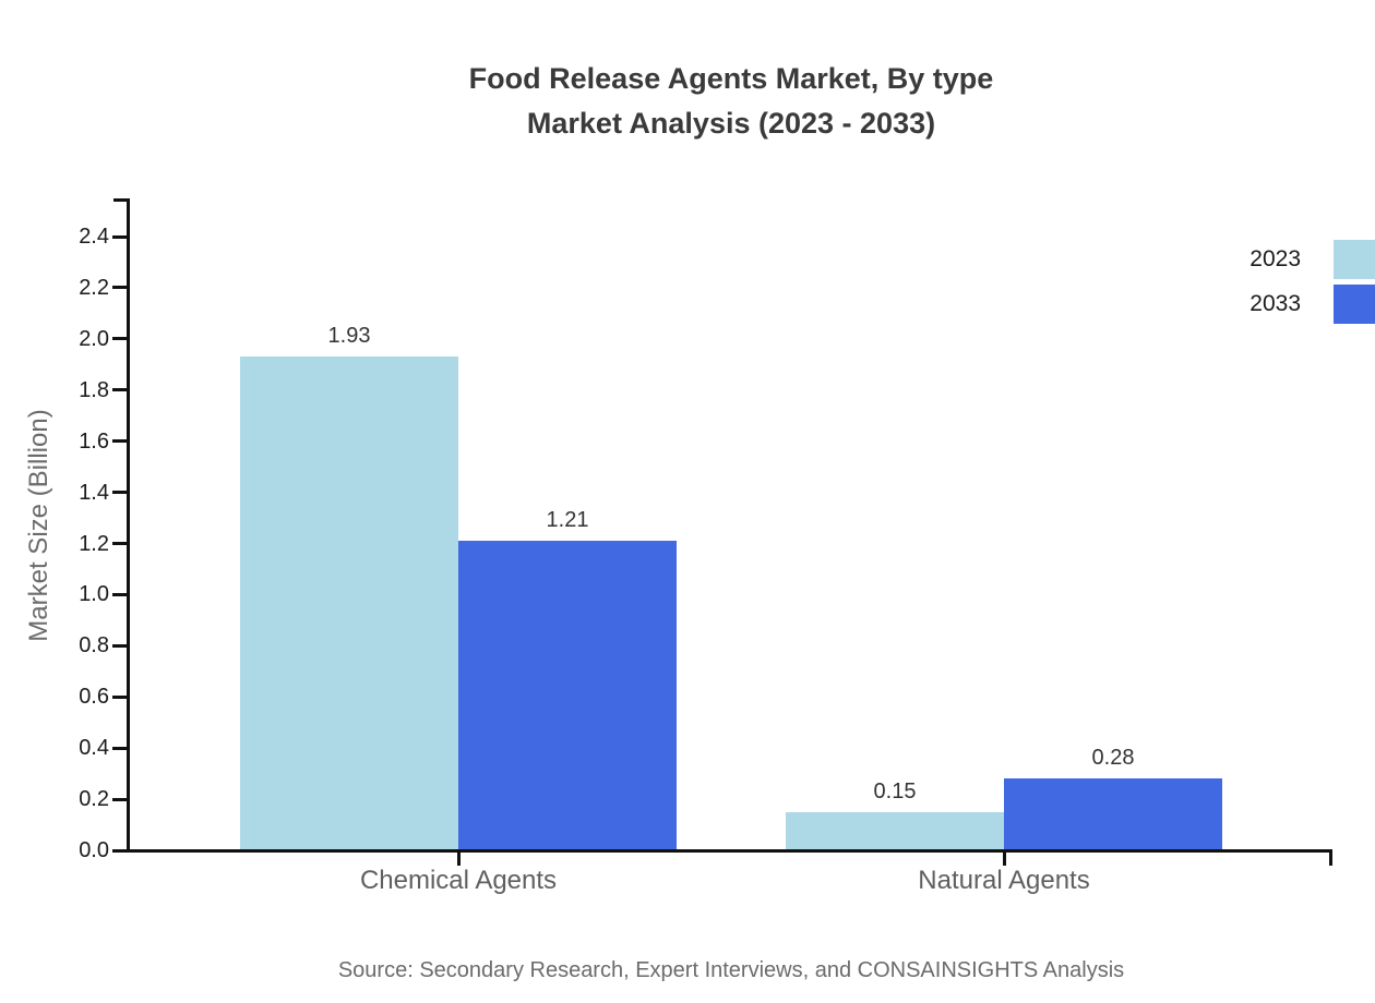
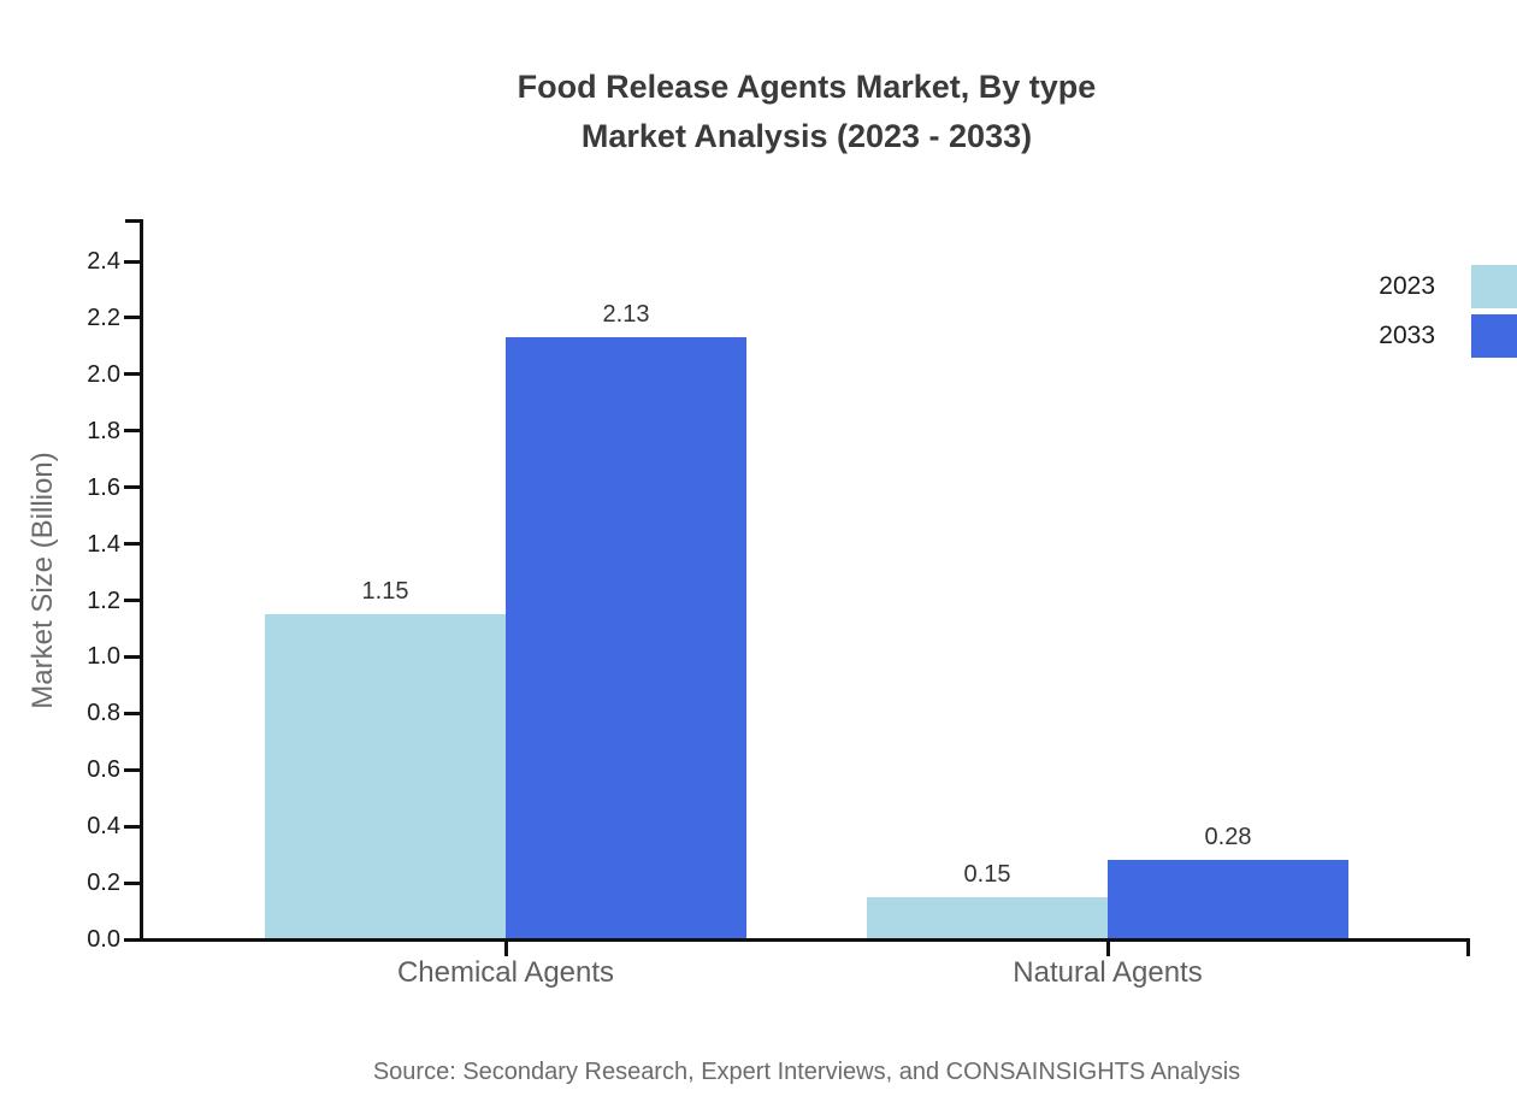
2023/Chemical Agents: 1.93 -> 1.15
2033/Chemical Agents: 1.21 -> 2.13
